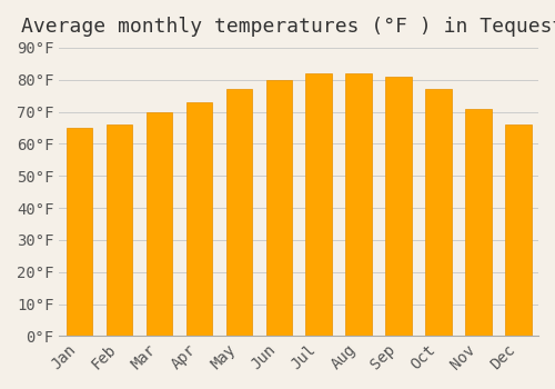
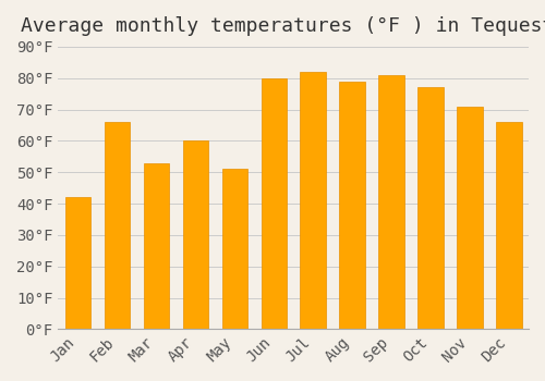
Jan: 65°F -> 42°F
Mar: 70°F -> 53°F
Apr: 73°F -> 60°F
May: 77°F -> 51°F
Aug: 82°F -> 79°F
